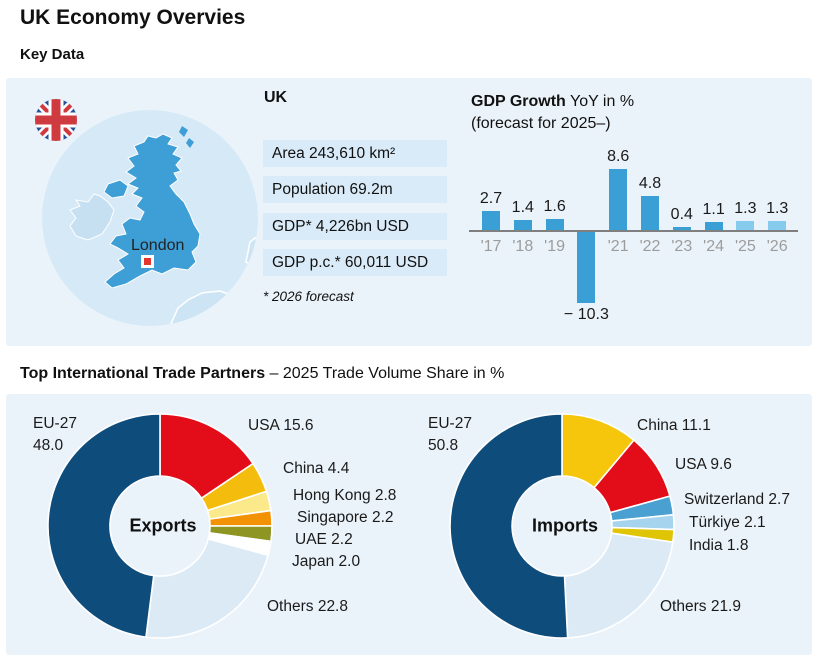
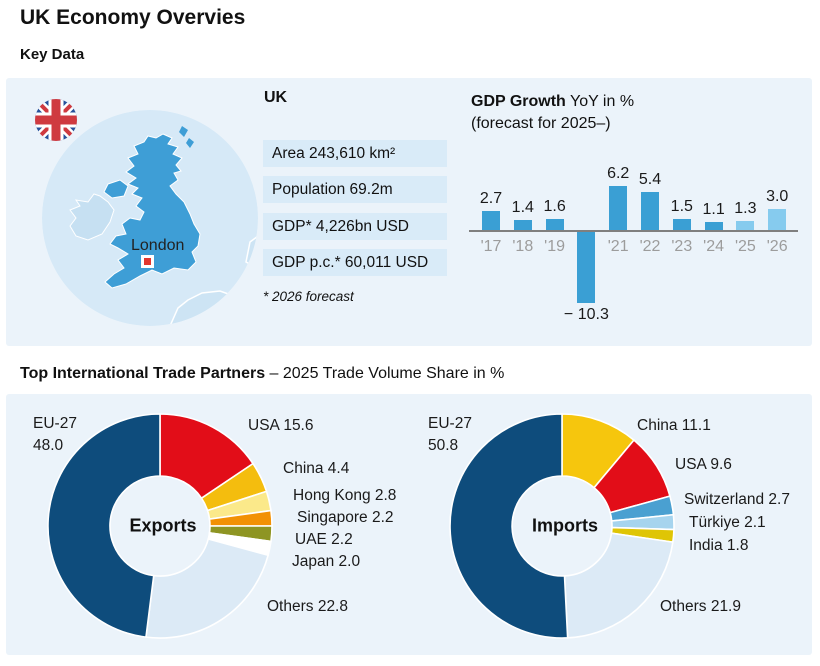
GDP Growth YoY in %/'21: 8.6 -> 6.2
GDP Growth YoY in %/'22: 4.8 -> 5.4
GDP Growth YoY in %/'23: 0.4 -> 1.5
GDP Growth YoY in %/'26: 1.3 -> 3.0
